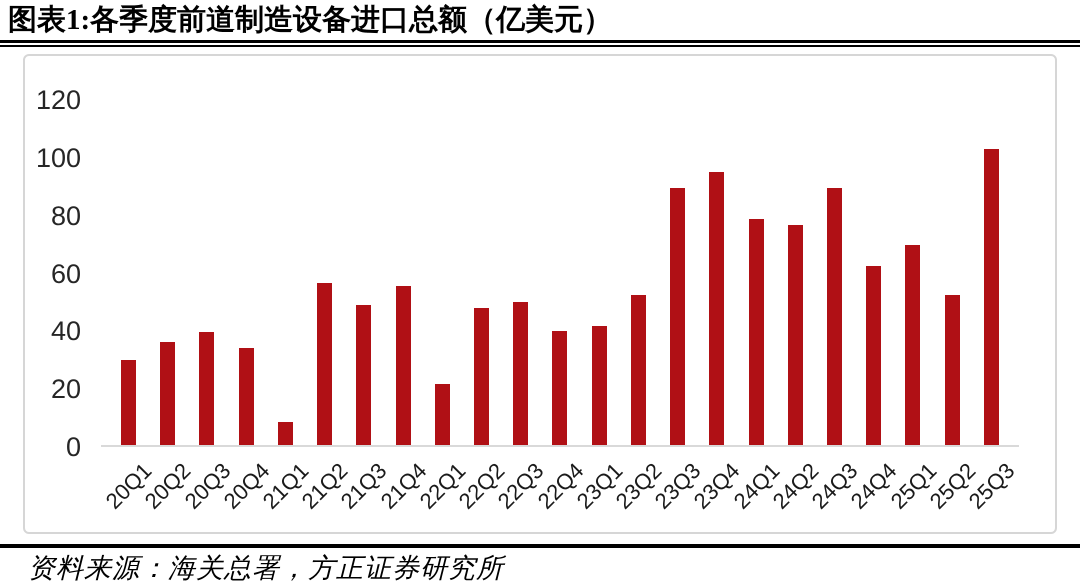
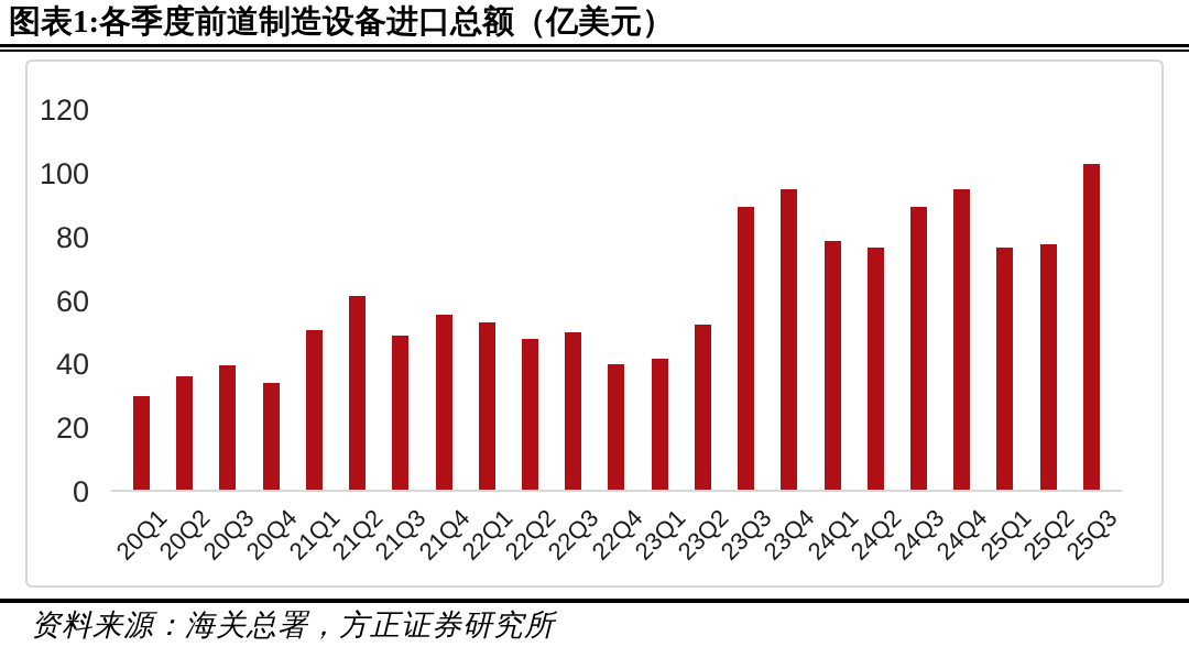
21Q1: 8 -> 50
21Q2: 56 -> 61
22Q1: 21 -> 52
24Q4: 62 -> 94
25Q1: 69 -> 76
25Q2: 52 -> 77
